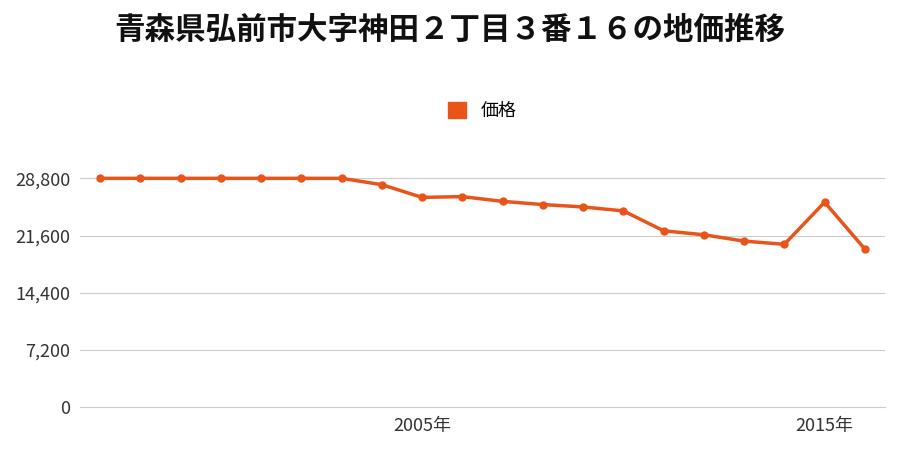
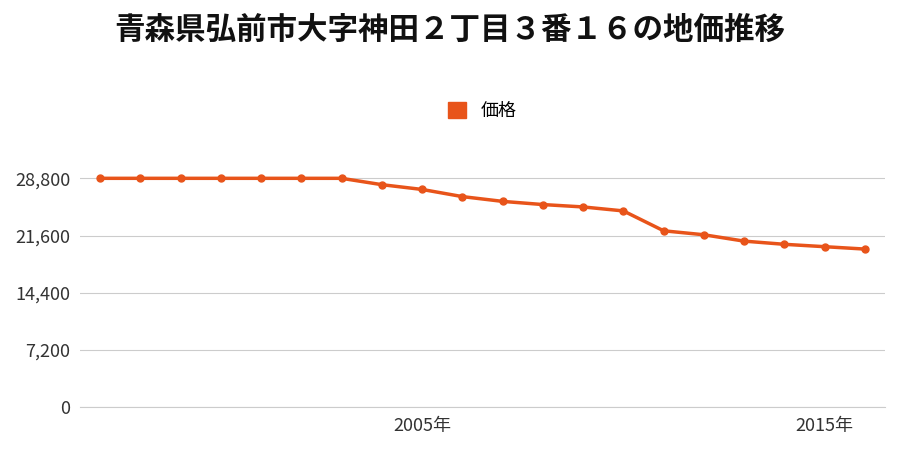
2005年: 26,400 -> 27,400
2015年: 25,800 -> 20,200
